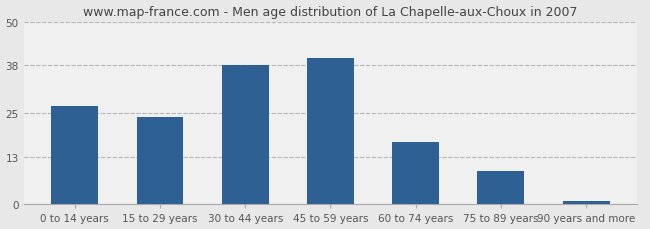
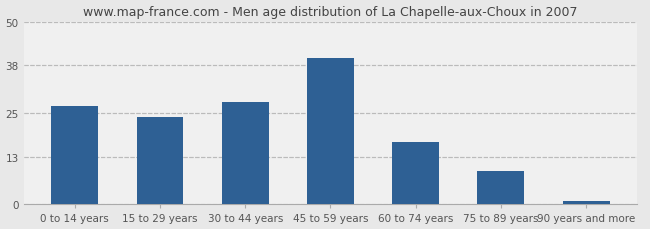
30 to 44 years: 38 -> 28
